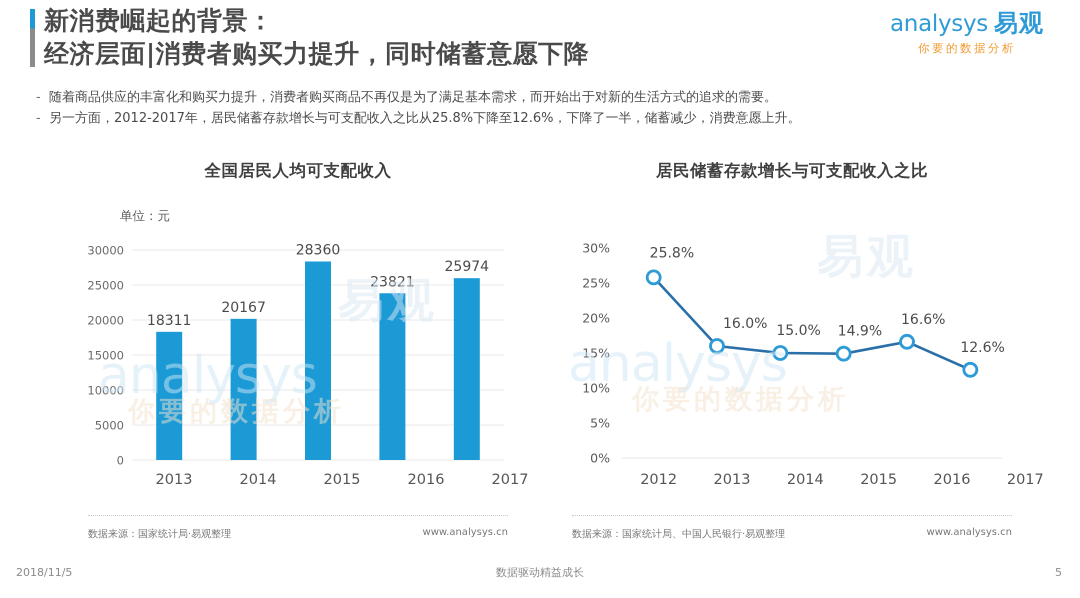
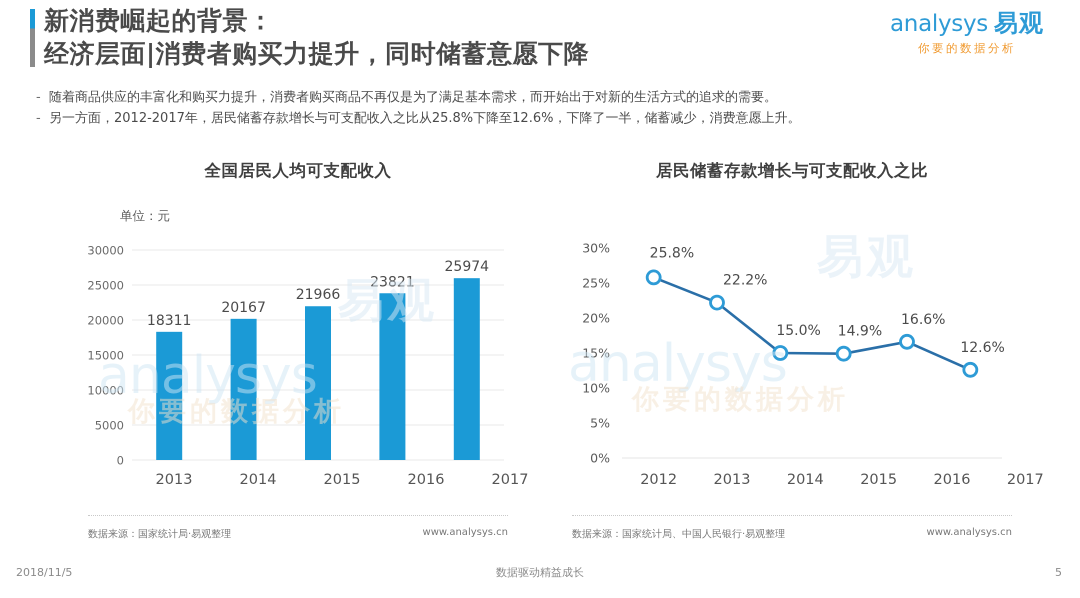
全国居民人均可支配收入/2015: 28360 -> 21966
居民储蓄存款增长与可支配收入之比/2013: 16.0% -> 22.2%
